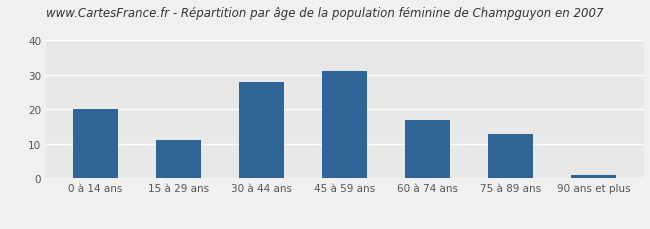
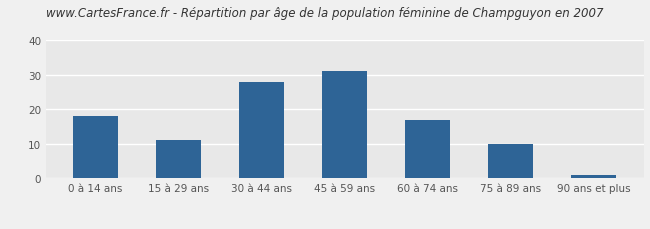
0 à 14 ans: 20 -> 18
75 à 89 ans: 13 -> 10
